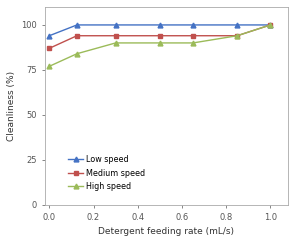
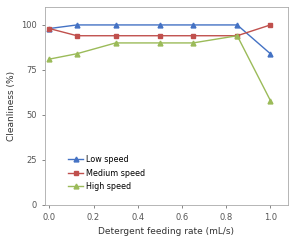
Low speed/0.0: 94 -> 98
Medium speed/0.0: 87 -> 98
High speed/0.0: 77 -> 81
Low speed/1.0: 100 -> 84
High speed/1.0: 100 -> 58
